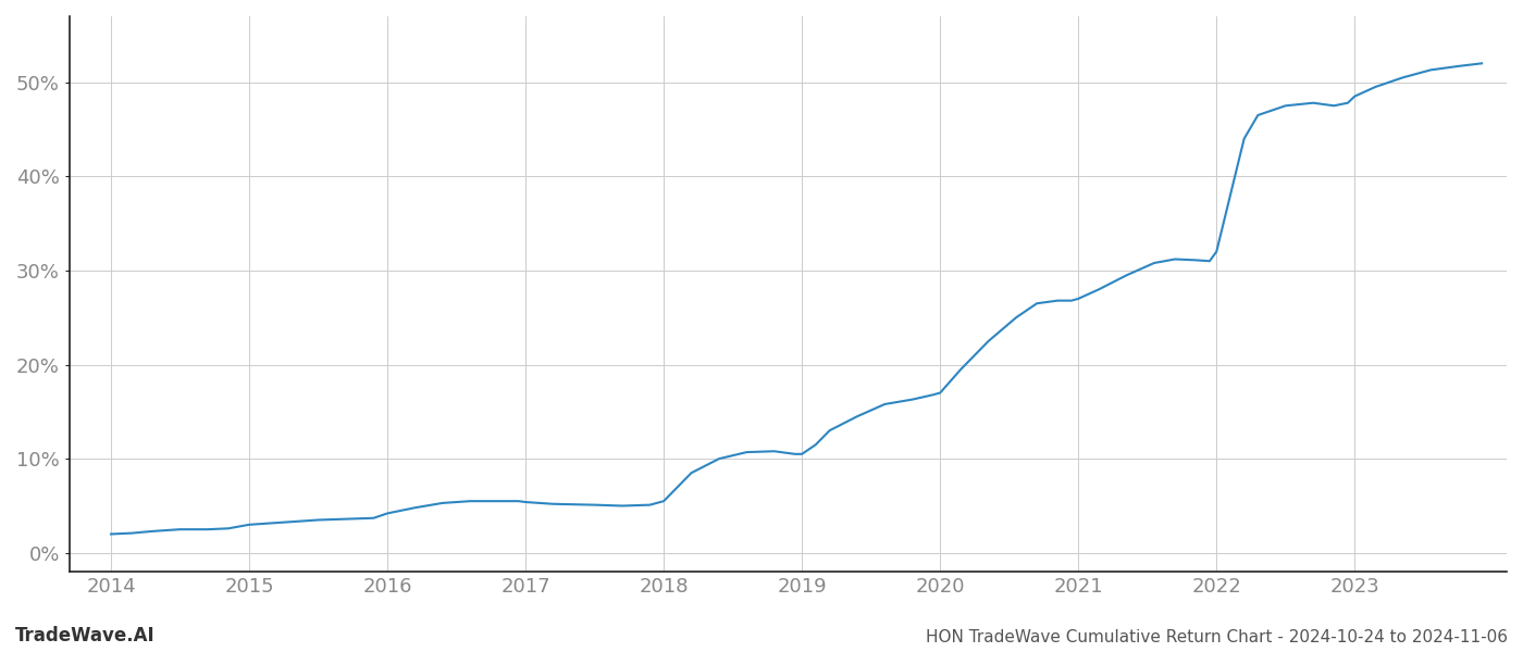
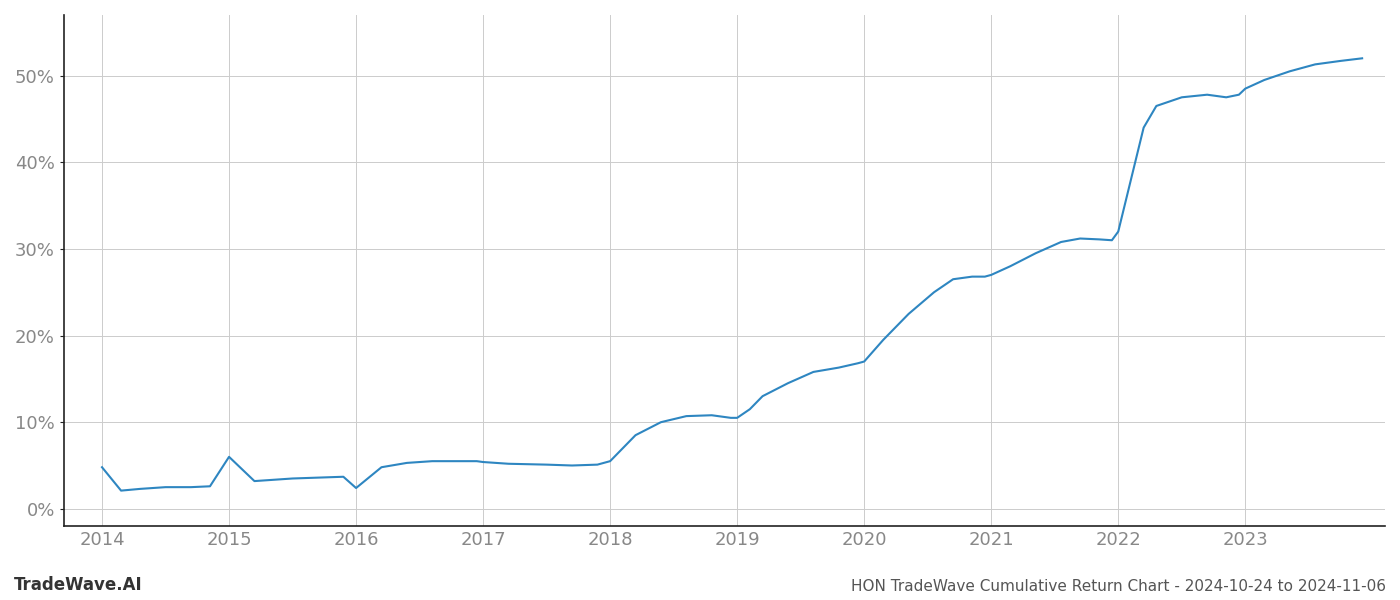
2014: 2.0% -> 4.8%
2015: 3.0% -> 6.0%
2016: 4.2% -> 2.4%
